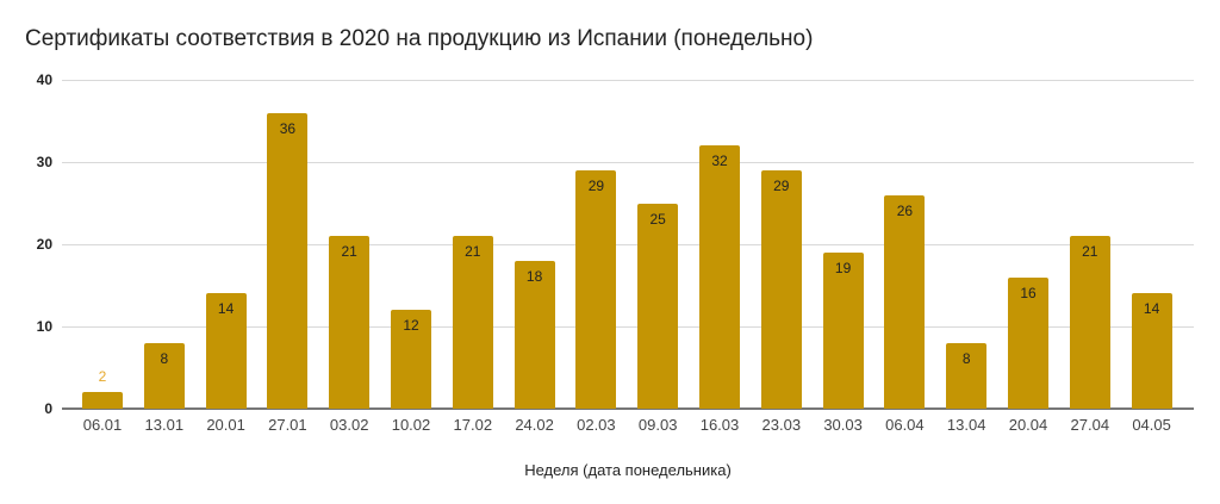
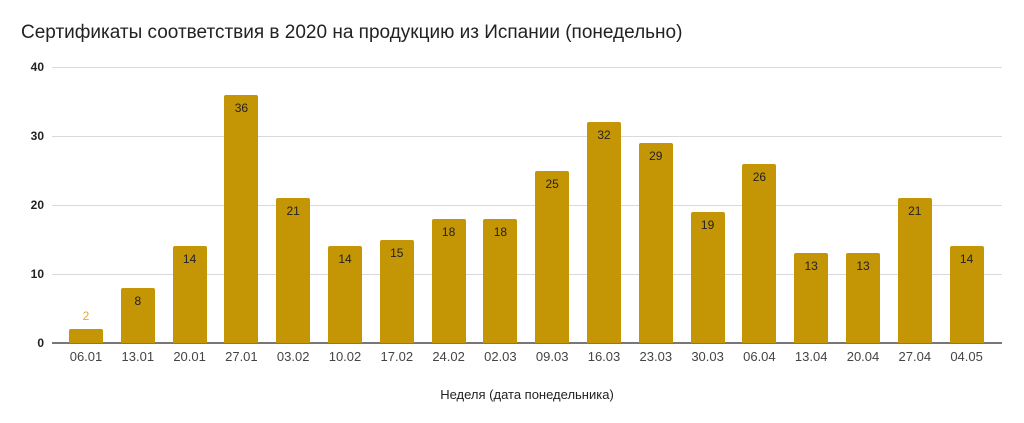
10.02: 12 -> 14
17.02: 21 -> 15
02.03: 29 -> 18
13.04: 8 -> 13
20.04: 16 -> 13
